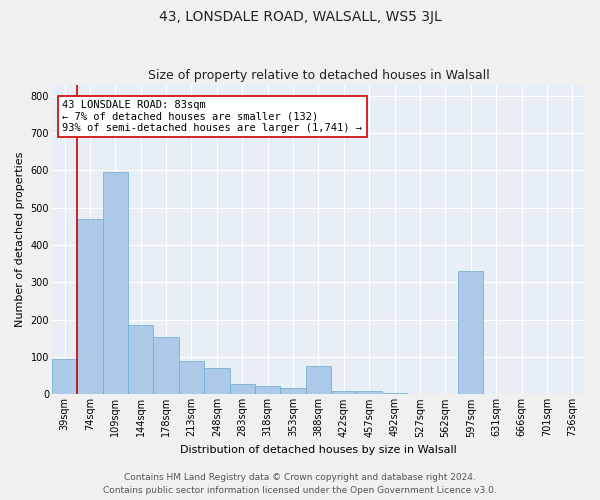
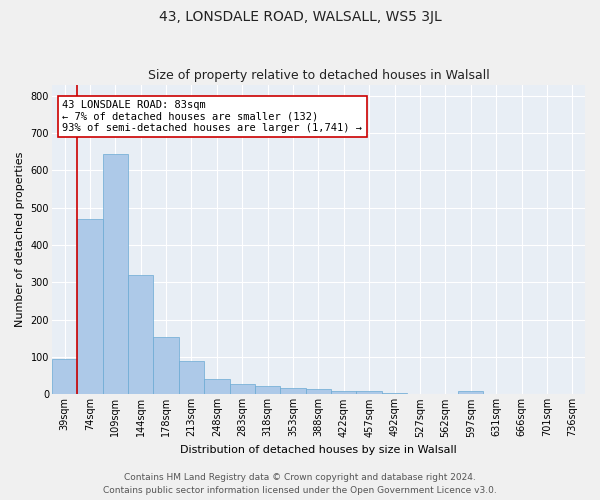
109sqm: 595 -> 645
144sqm: 185 -> 320
248sqm: 70 -> 40
388sqm: 75 -> 15
597sqm: 330 -> 10
